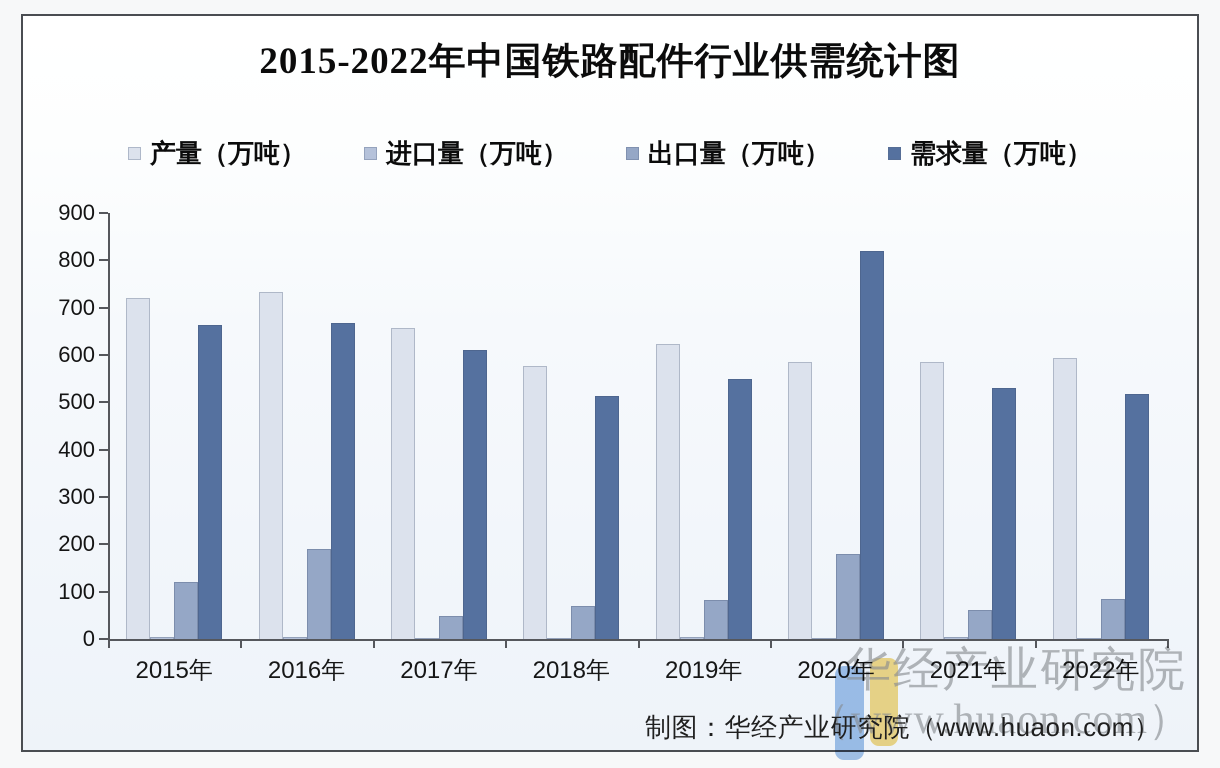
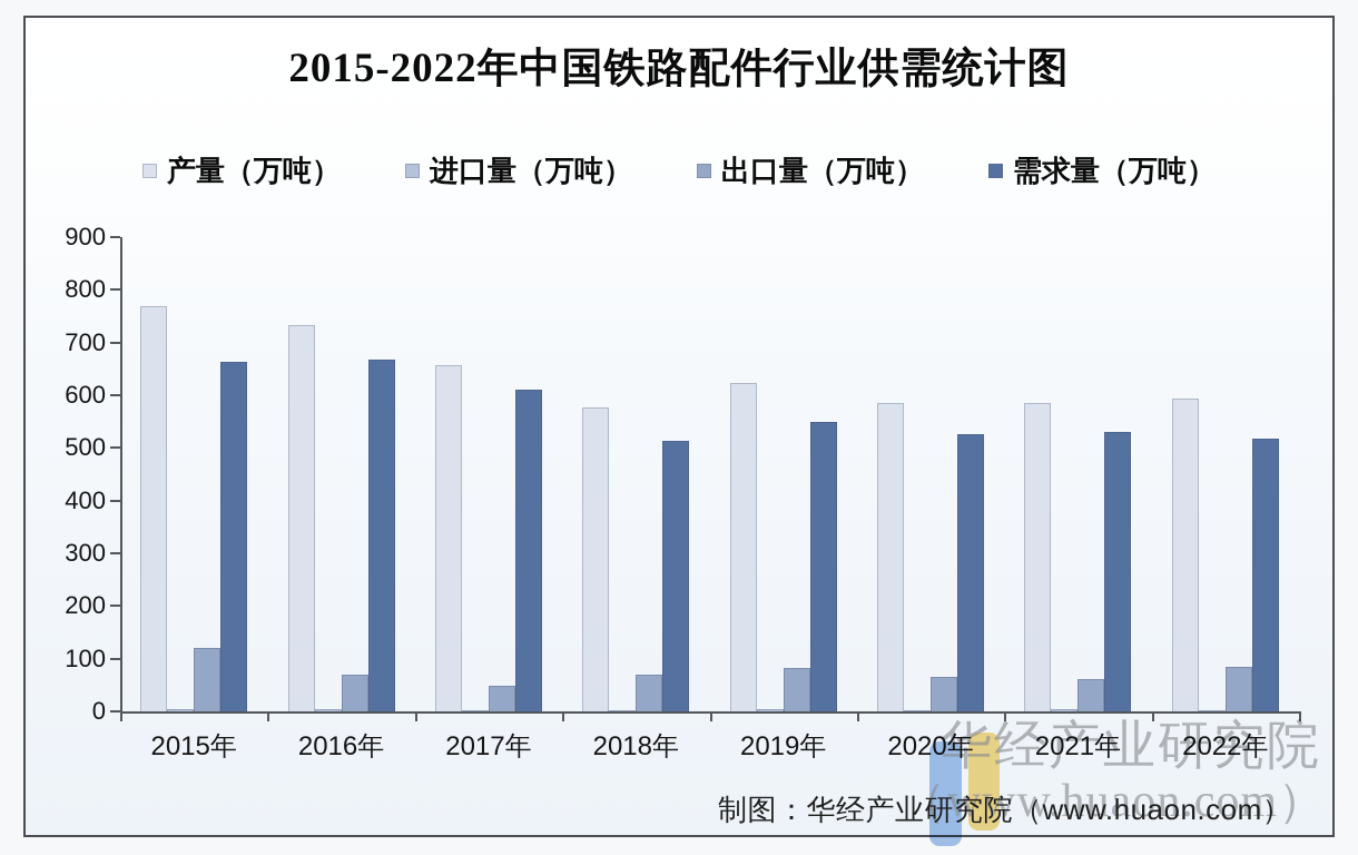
产量（万吨）/2015年: 720 -> 770
出口量（万吨）/2016年: 190 -> 70
出口量（万吨）/2020年: 180 -> 70
需求量（万吨）/2020年: 820 -> 530
